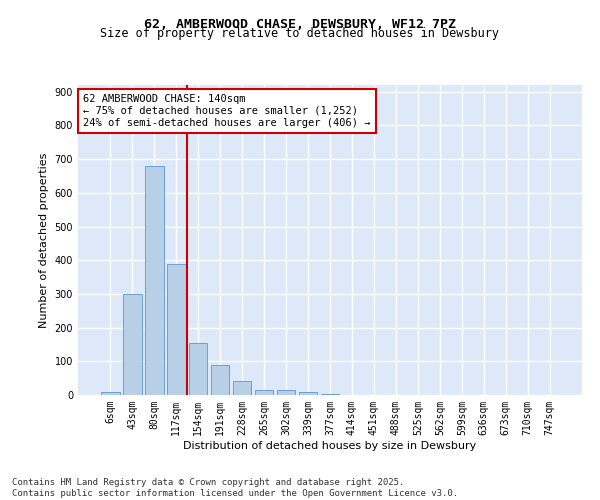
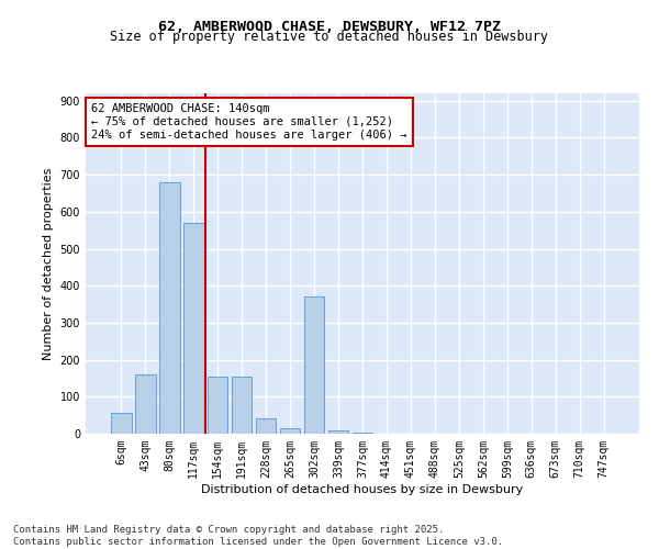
6sqm: 10 -> 55
43sqm: 300 -> 160
117sqm: 390 -> 570
191sqm: 90 -> 155
302sqm: 14 -> 370
